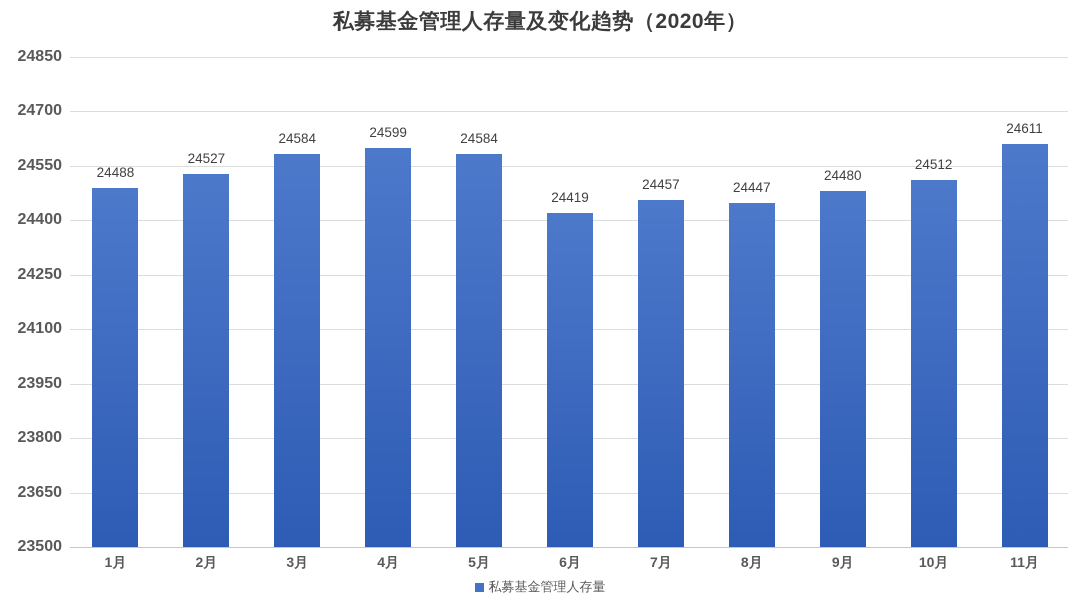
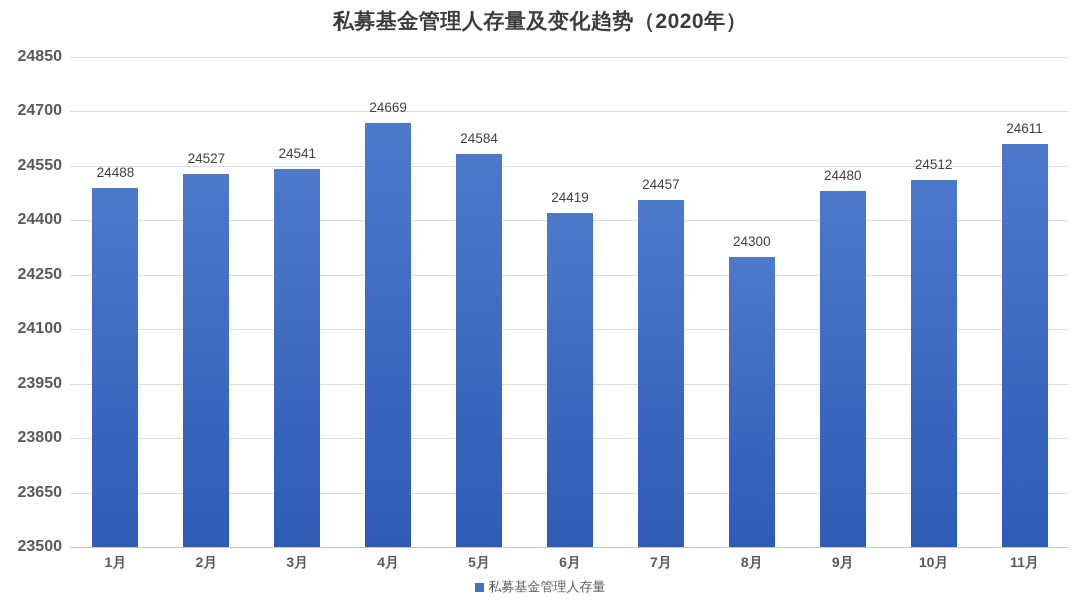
3月: 24584 -> 24541
4月: 24599 -> 24669
8月: 24447 -> 24300
